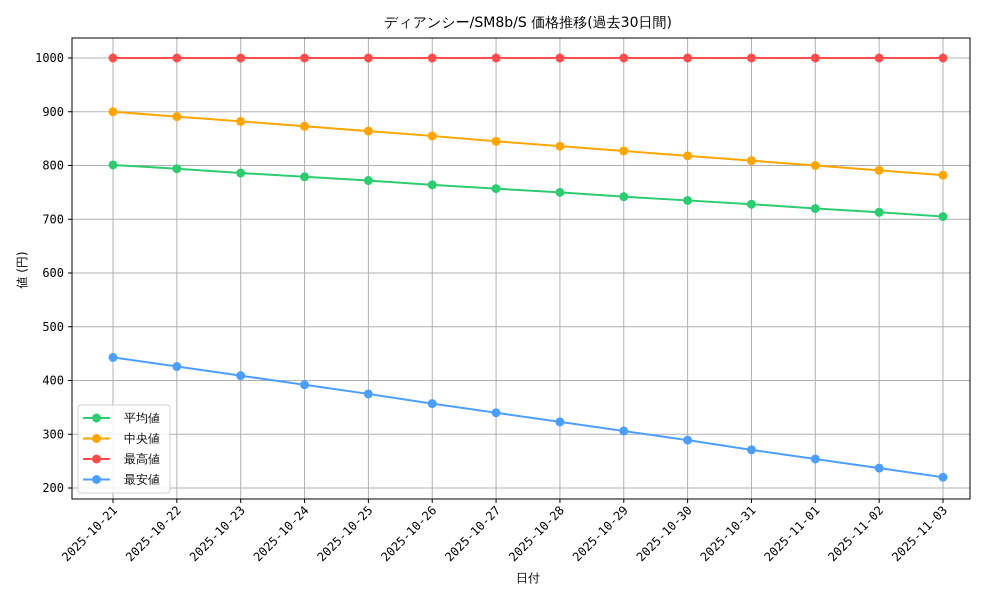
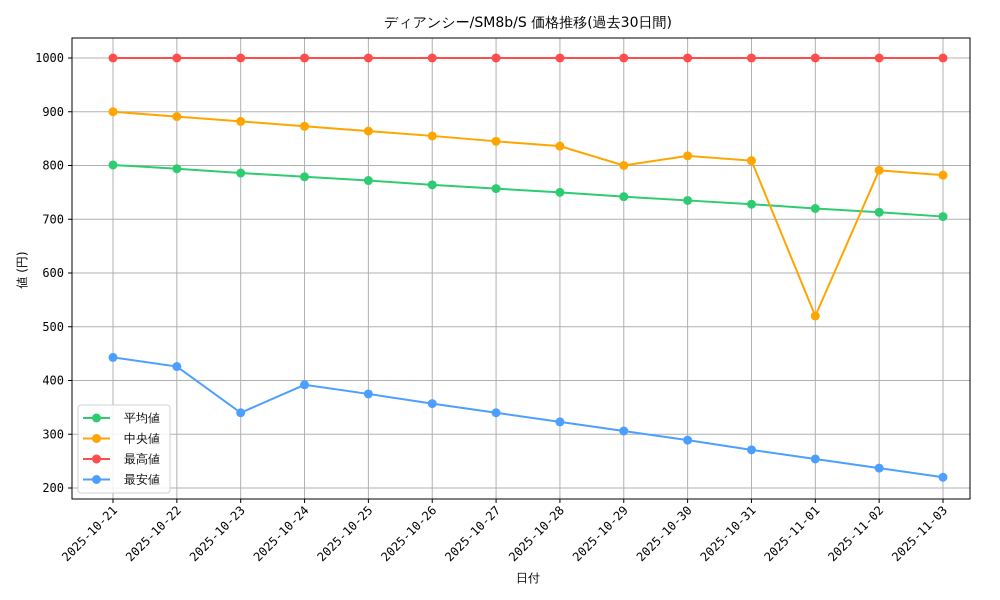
最安値/2025-10-23: 410 -> 340
中央値/2025-10-29: 830 -> 800
中央値/2025-11-01: 800 -> 520
